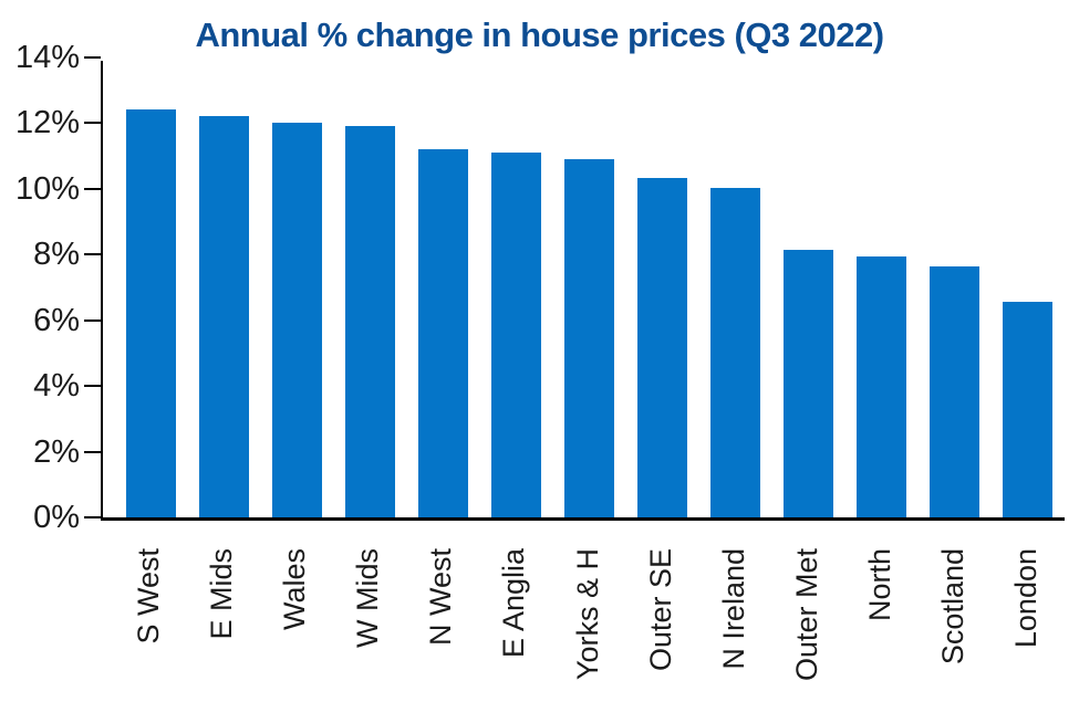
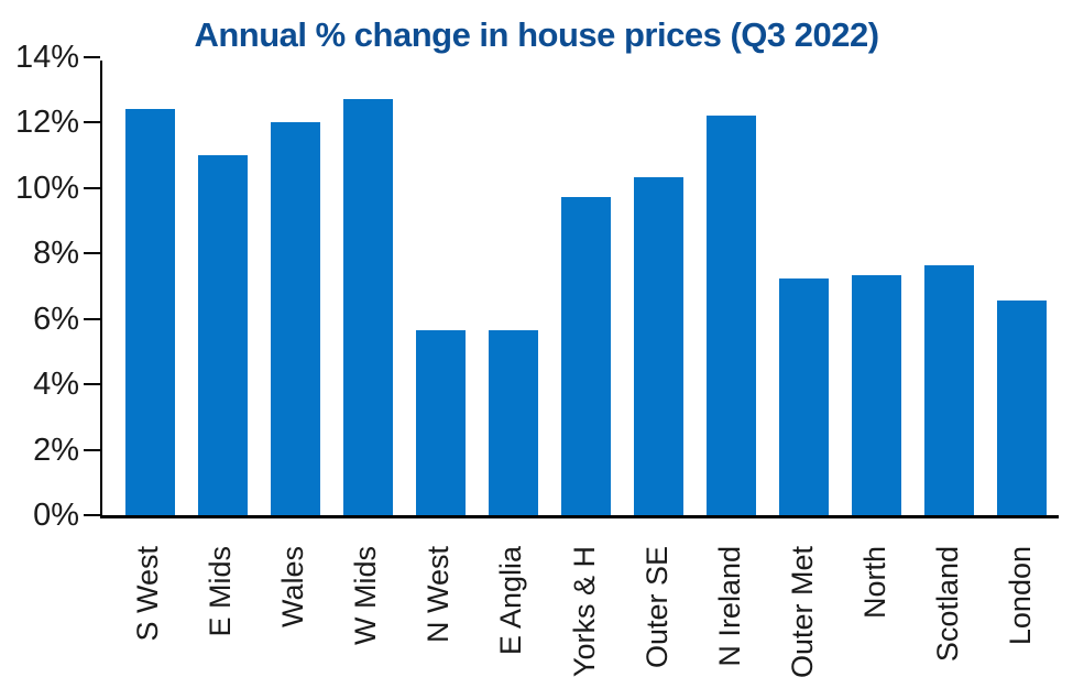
E Mids: 12.3% -> 11.1%
W Mids: 12.0% -> 12.8%
N West: 11.3% -> 5.7%
E Anglia: 11.2% -> 5.7%
Yorks & H: 11.0% -> 9.8%
N Ireland: 10.1% -> 12.3%
Outer Met: 8.2% -> 7.3%
North: 8.0% -> 7.4%
